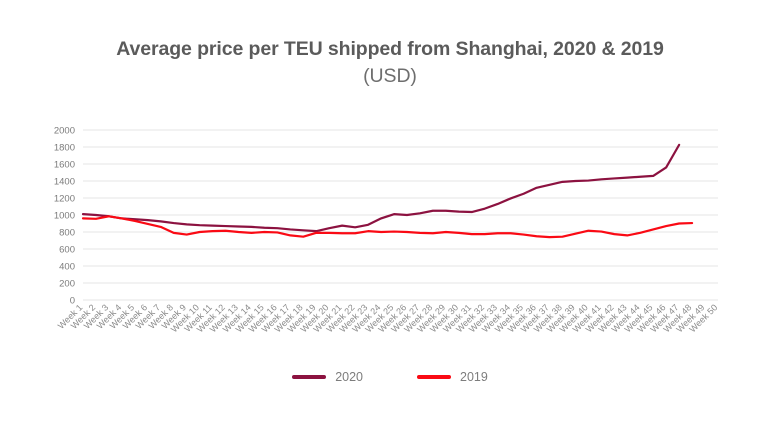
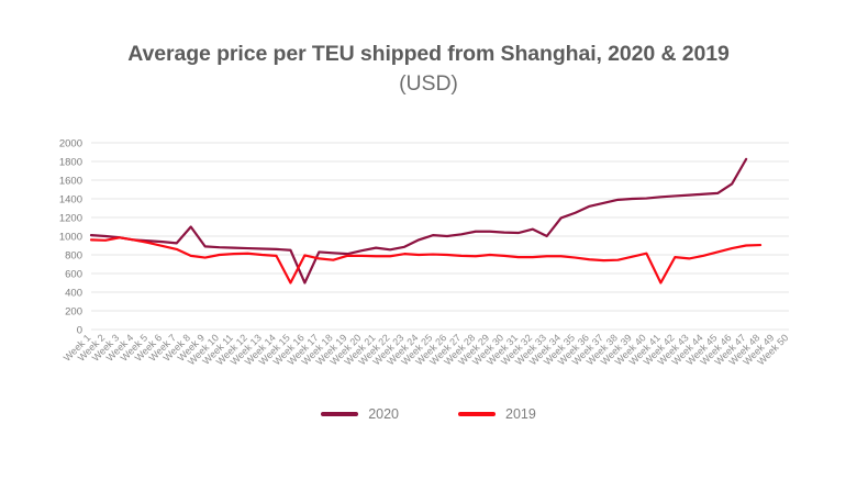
2020/Week 8: 900 -> 1100
2019/Week 15: 800 -> 500
2020/Week 16: 800 -> 500
2020/Week 33: 1100 -> 1000
2019/Week 41: 800 -> 500
